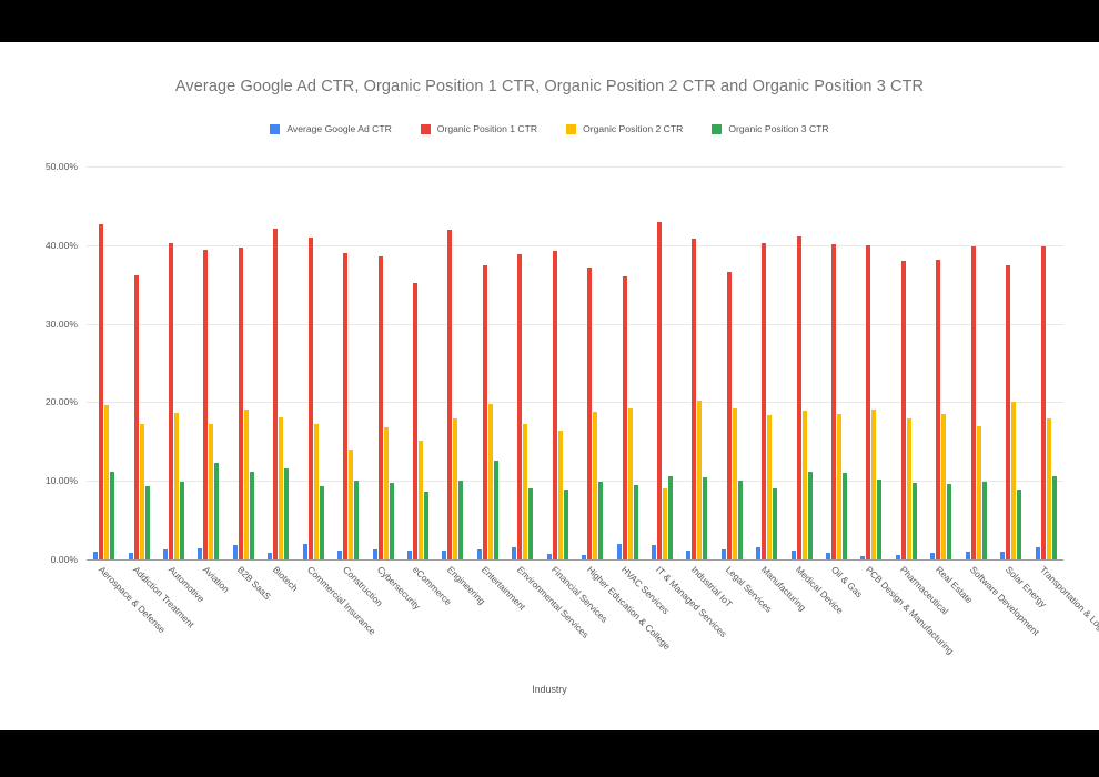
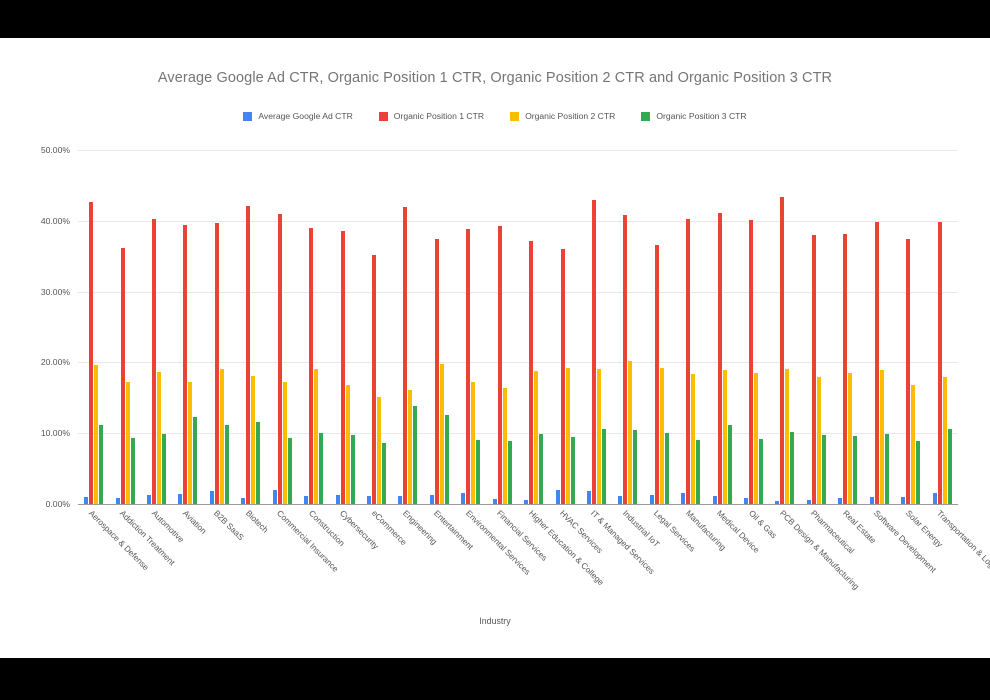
Organic Position 2 CTR/Construction: 14% -> 19%
Organic Position 2 CTR/Engineering: 18% -> 16%
Organic Position 3 CTR/Engineering: 10% -> 14%
Organic Position 2 CTR/IT & Managed Services: 9% -> 19%
Organic Position 3 CTR/Oil & Gas: 11% -> 9%
Organic Position 1 CTR/PCB Design & Manufacturing: 40% -> 43%
Organic Position 2 CTR/Software Development: 17% -> 19%
Organic Position 2 CTR/Solar Energy: 20% -> 17%
